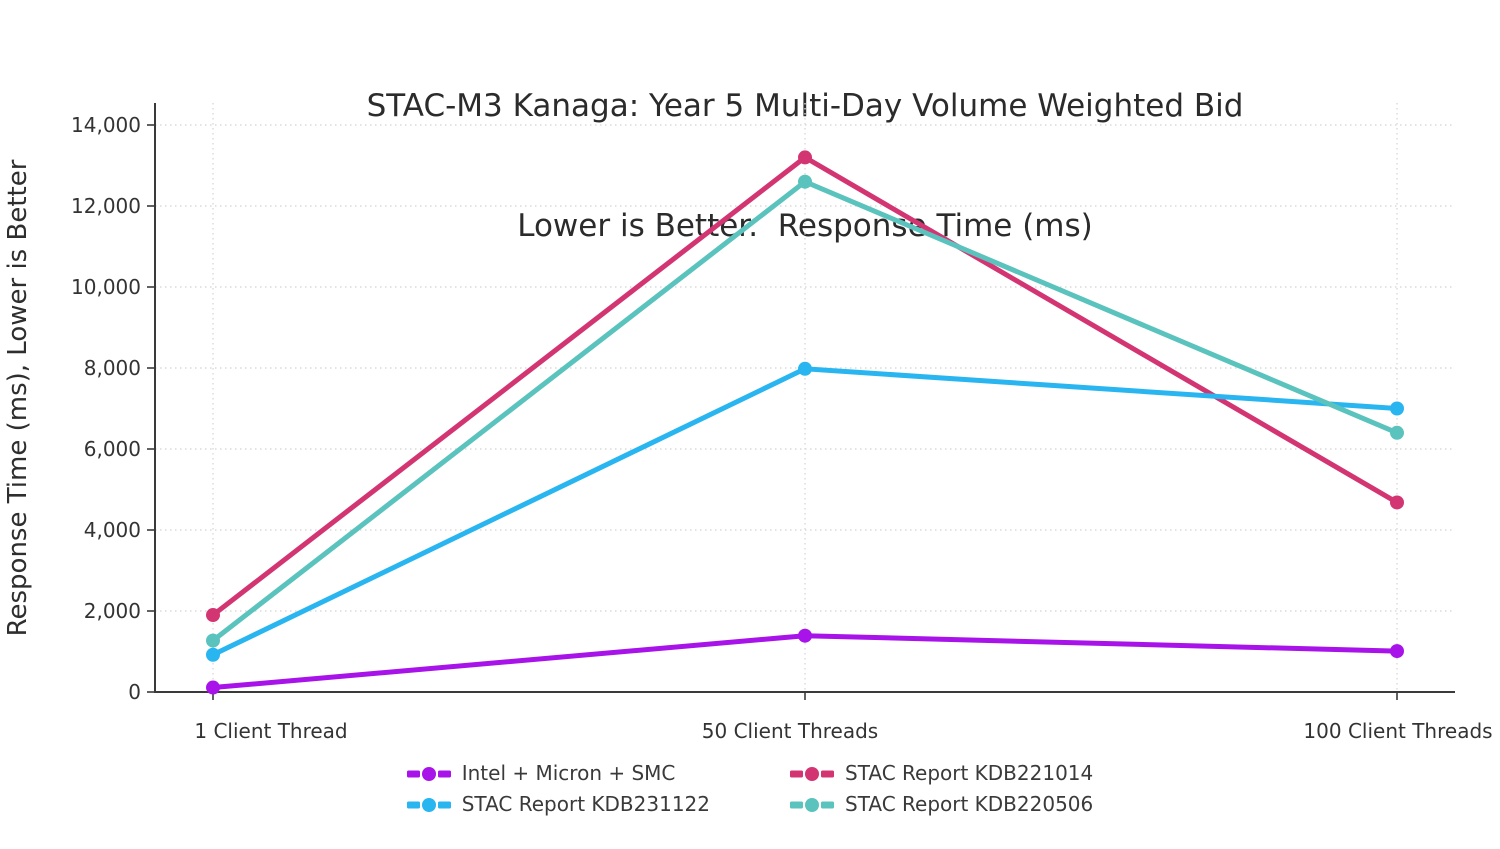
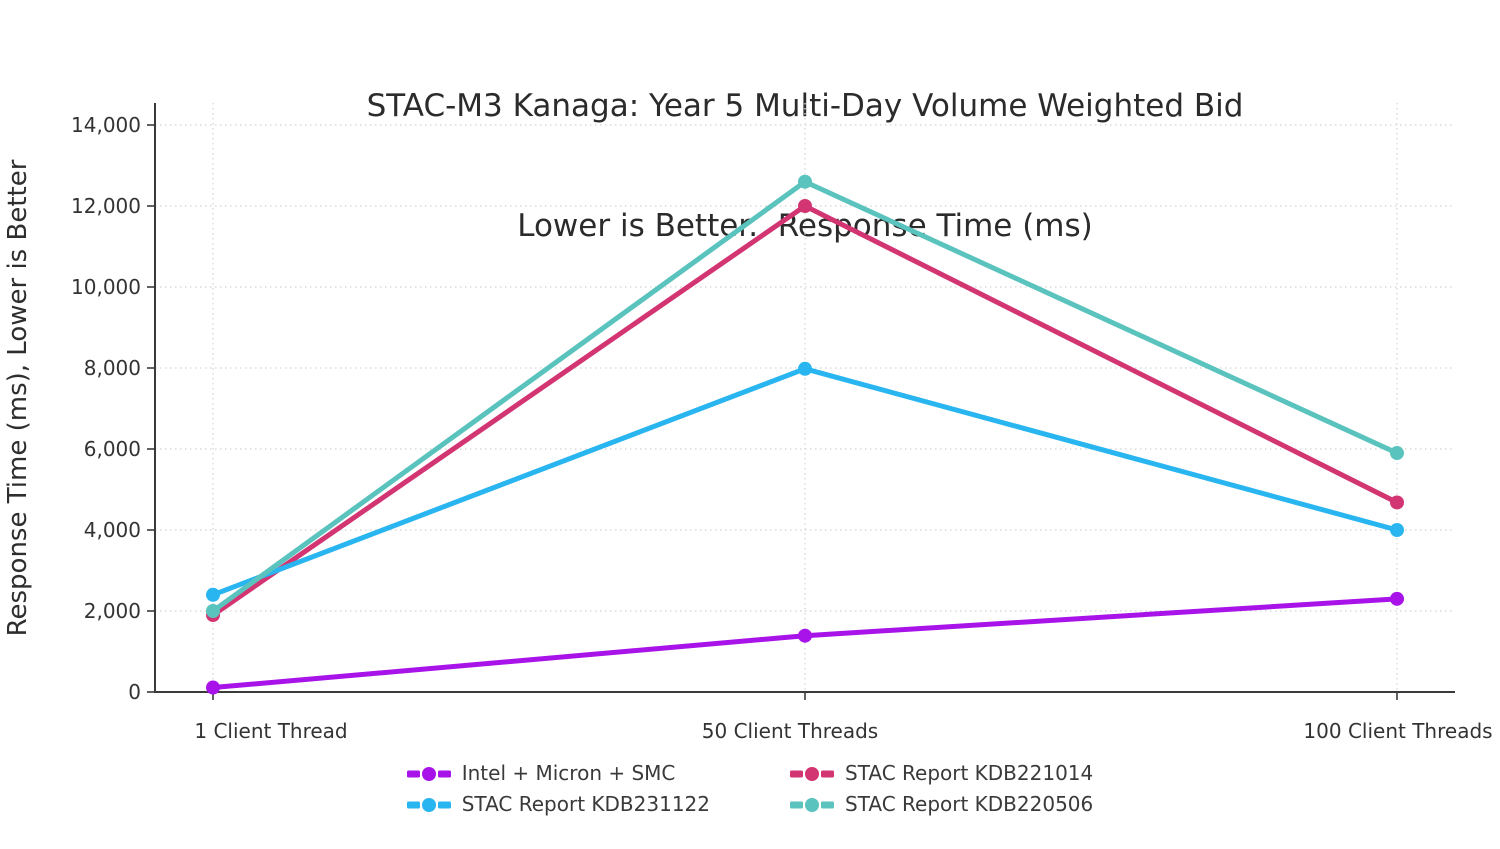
STAC Report KDB231122/1 Client Thread: 900 -> 2400
STAC Report KDB220506/1 Client Thread: 1300 -> 2000
STAC Report KDB221014/50 Client Threads: 13200 -> 12000
Intel + Micron + SMC/100 Client Threads: 1000 -> 2300
STAC Report KDB231122/100 Client Threads: 7000 -> 4000
STAC Report KDB220506/100 Client Threads: 6400 -> 5900
